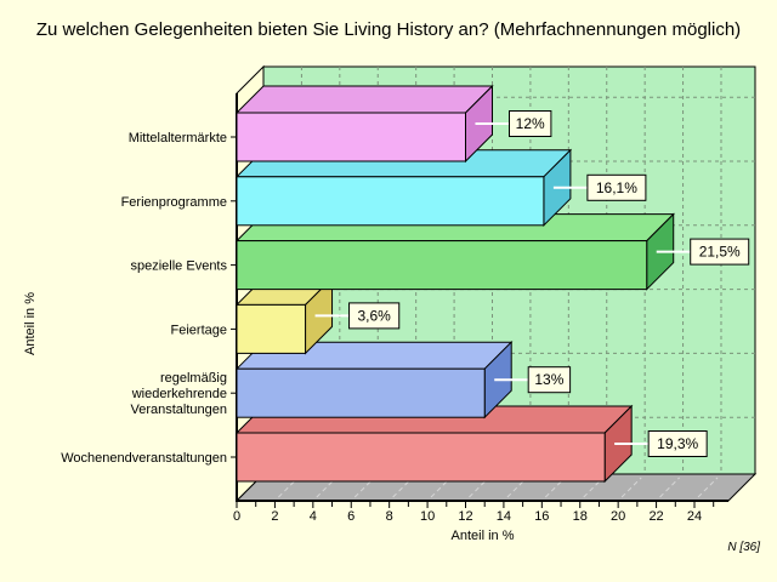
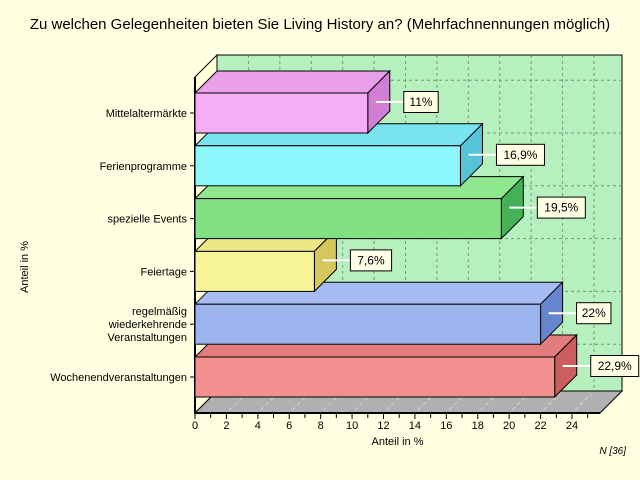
Mittelaltermärkte: 12% -> 11%
Ferienprogramme: 16,1% -> 16,9%
spezielle Events: 21,5% -> 19,5%
Feiertage: 3,6% -> 7,6%
regelmäßig wiederkehrende Veranstaltungen: 13% -> 22%
Wochenendveranstaltungen: 19,3% -> 22,9%
